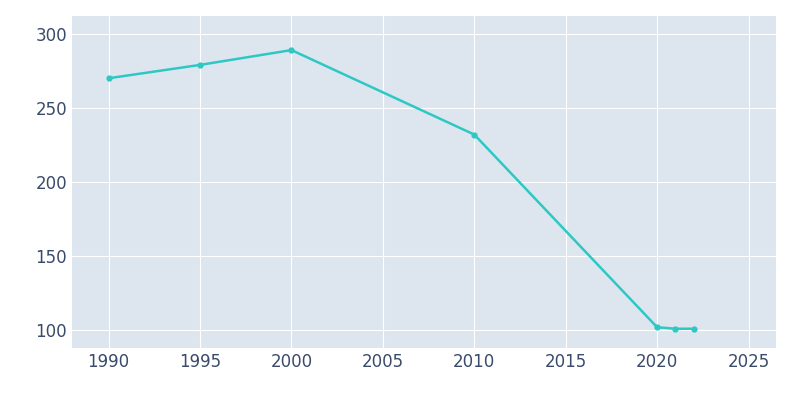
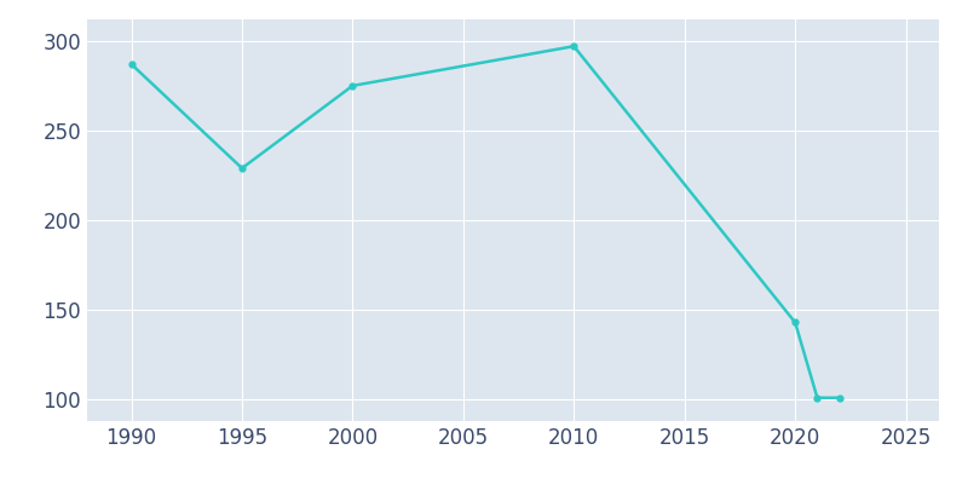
1990: 270 -> 287
1995: 279 -> 229
2000: 289 -> 275
2010: 232 -> 297
2020: 102 -> 143
